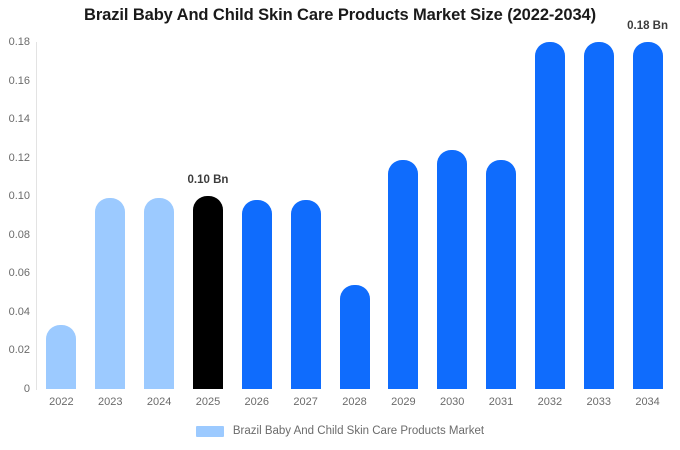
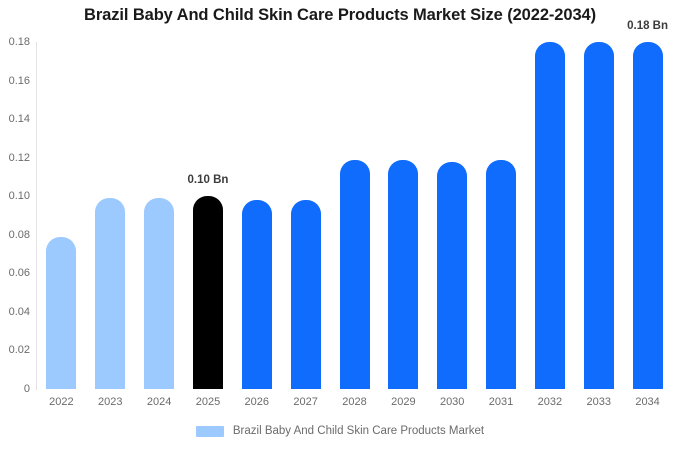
2022: 0.033 -> 0.079
2028: 0.054 -> 0.119
2030: 0.124 -> 0.118
